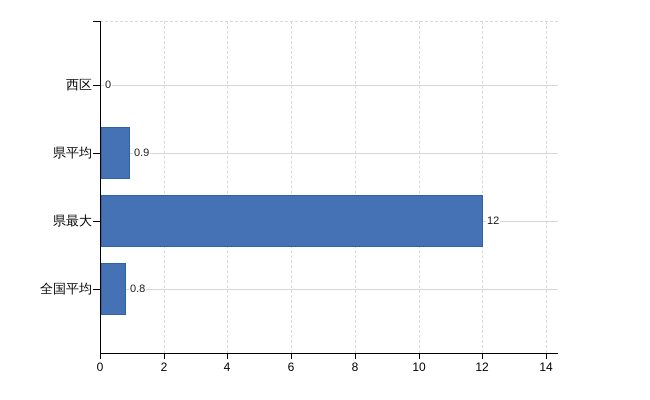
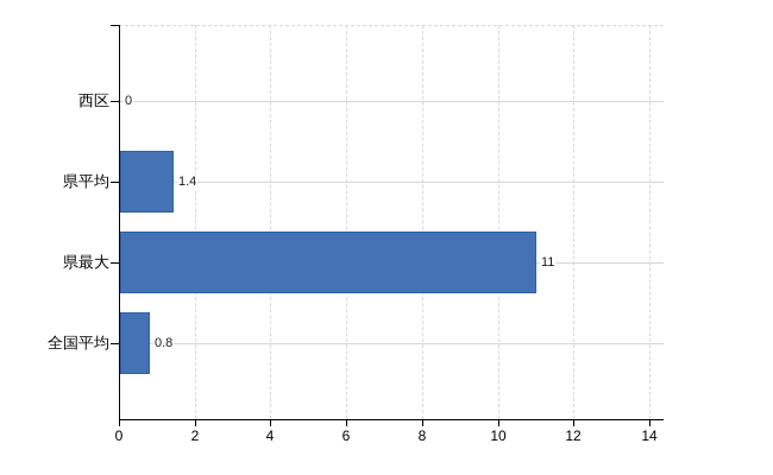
県平均: 0.9 -> 1.4
県最大: 12 -> 11
